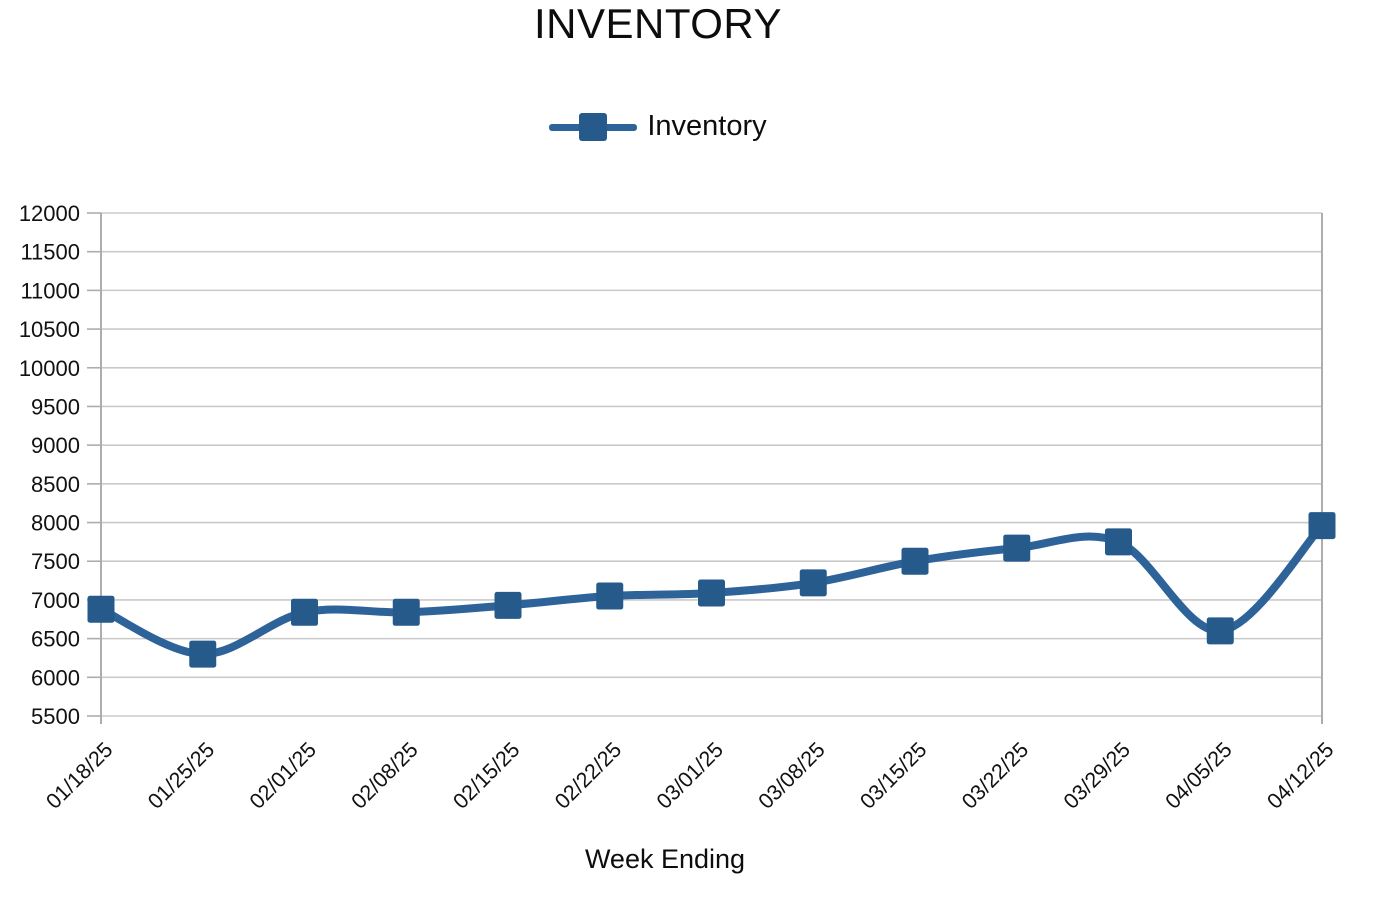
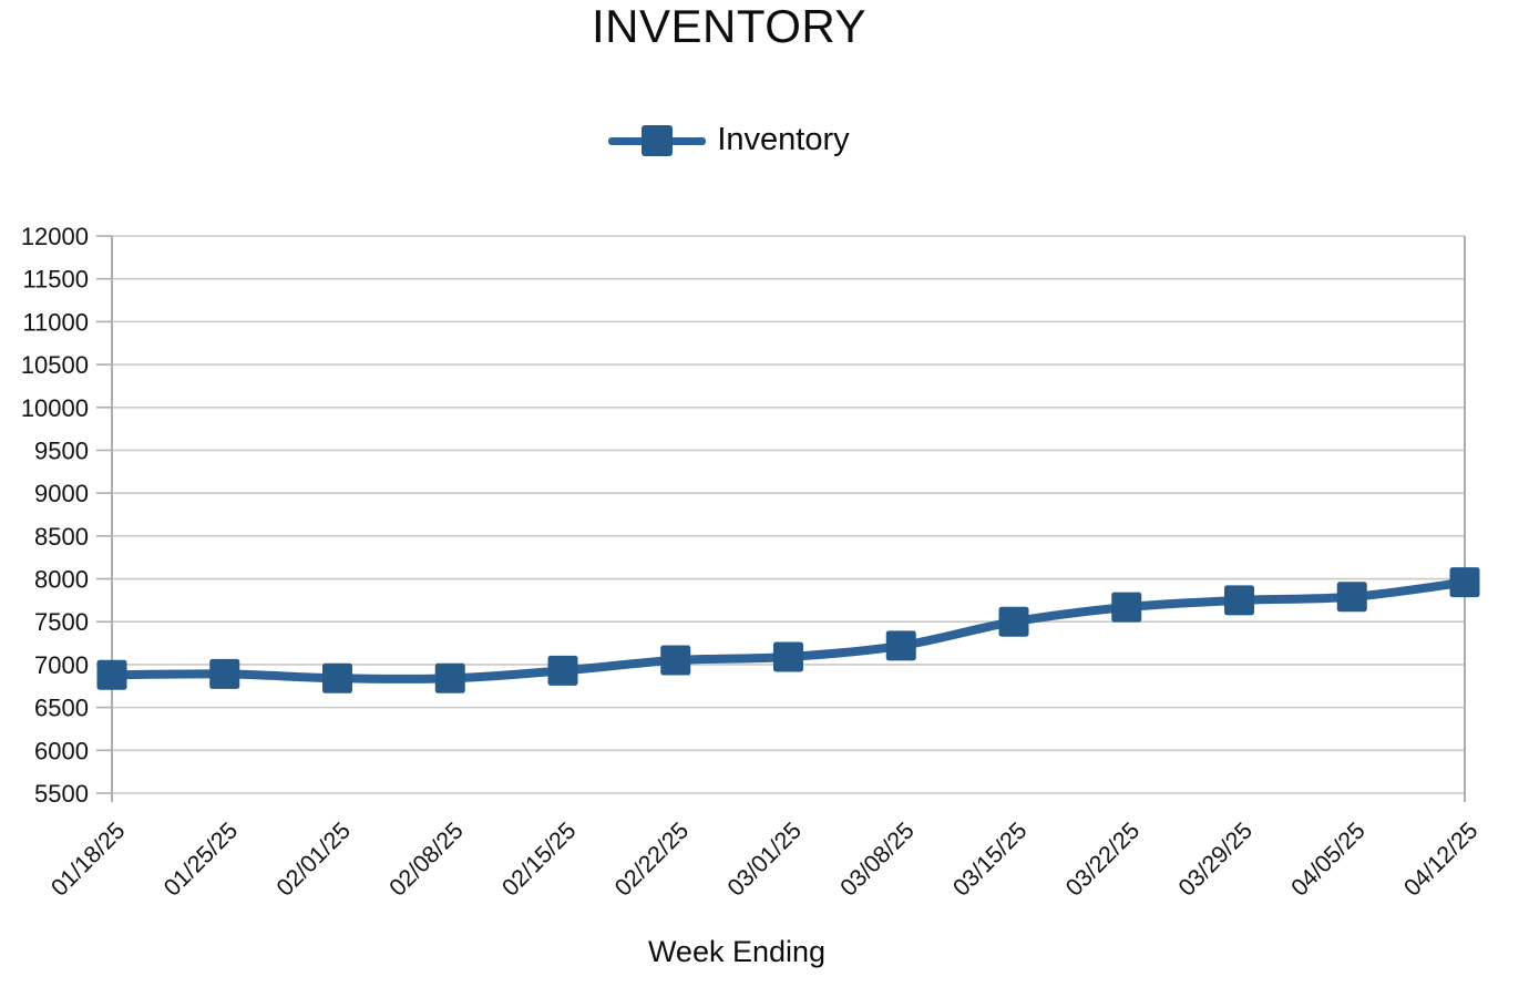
01/25/25: 6300 -> 6900
04/05/25: 6600 -> 7800
